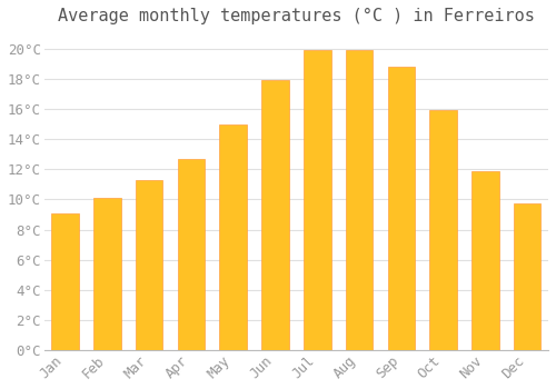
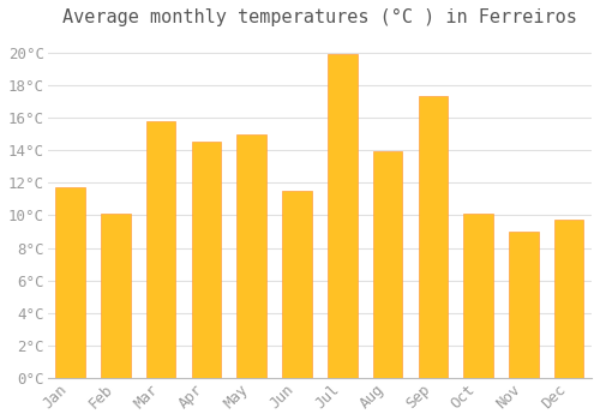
Jan: 9.1°C -> 11.7°C
Mar: 11.3°C -> 15.8°C
Apr: 12.7°C -> 14.5°C
Jun: 17.9°C -> 11.5°C
Aug: 19.9°C -> 13.9°C
Sep: 18.8°C -> 17.3°C
Oct: 15.9°C -> 10.1°C
Nov: 11.9°C -> 9.0°C
